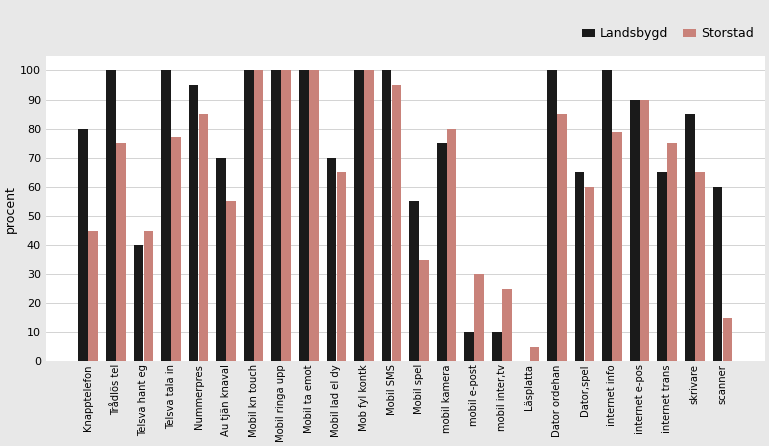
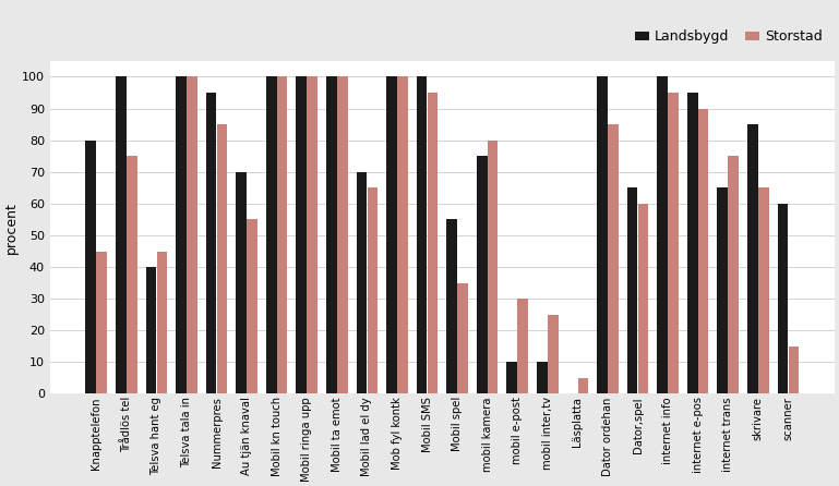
Storstad/Telsva tala in: 77 -> 100
Storstad/internet info: 79 -> 95
Landsbygd/internet e-pos: 90 -> 95
